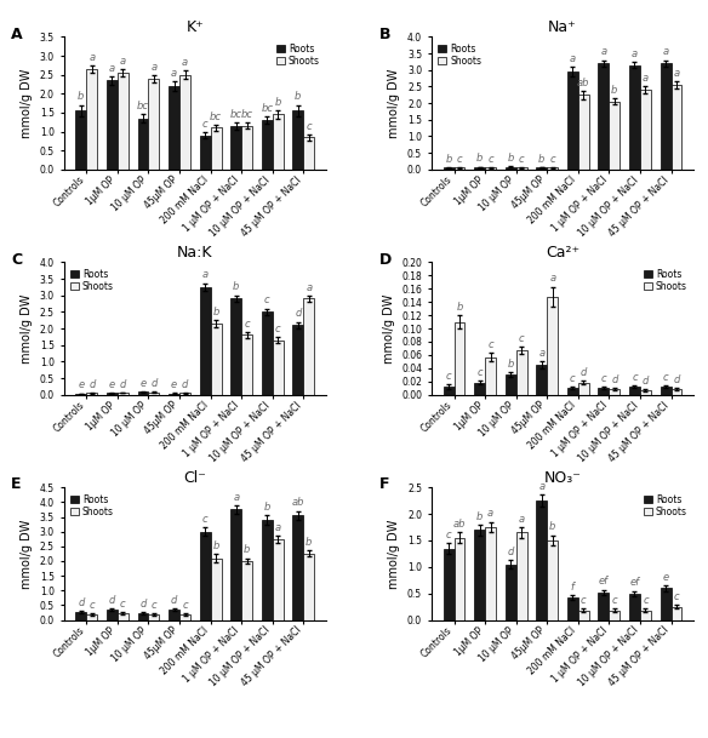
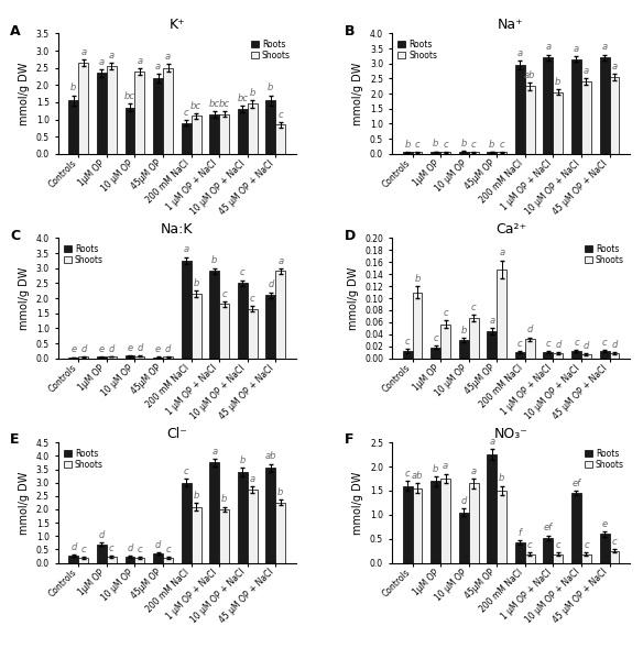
Ca²⁺/Shoots/200 mM NaCl: 0.018 -> 0.032
Cl⁻/Roots/1μM OP: 0.35 -> 0.70
NO₃⁻/Roots/Controls: 1.35 -> 1.60
NO₃⁻/Roots/10 μM OP + NaCl: 0.50 -> 1.45
